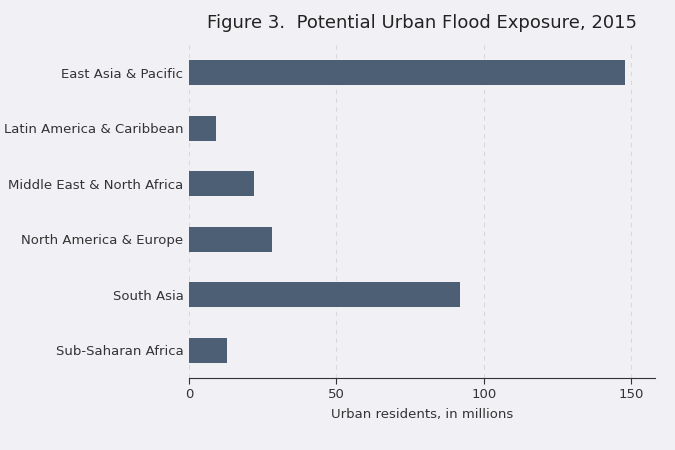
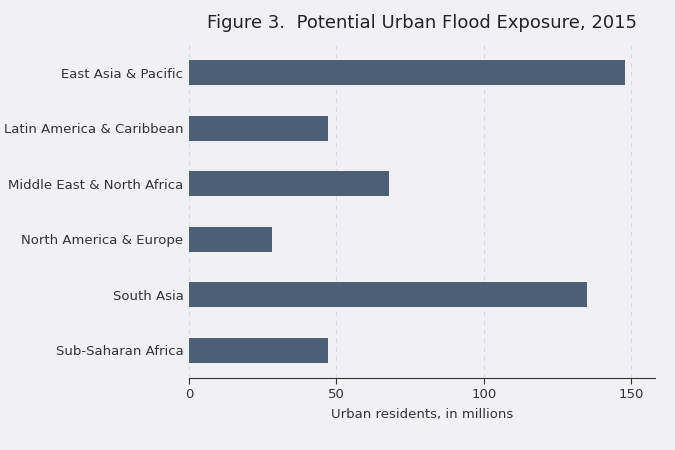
Latin America & Caribbean: 9 -> 47
Middle East & North Africa: 22 -> 68
South Asia: 92 -> 135
Sub-Saharan Africa: 13 -> 47
